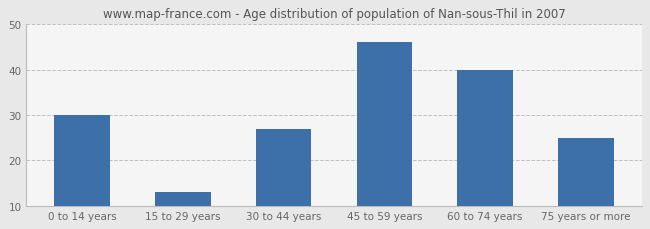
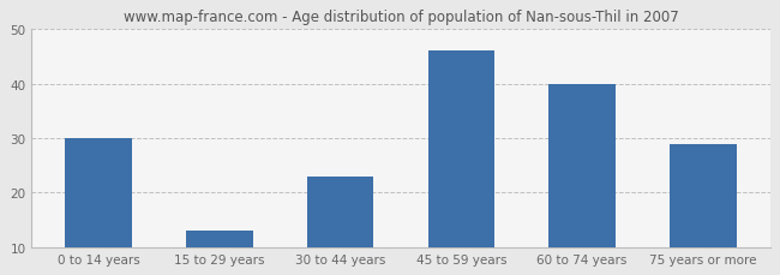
30 to 44 years: 27 -> 23
75 years or more: 25 -> 29
